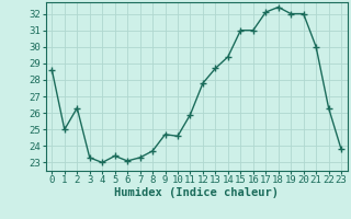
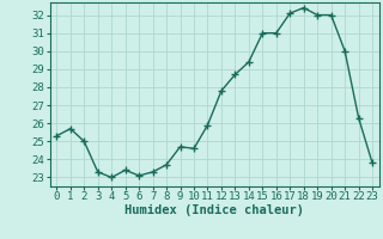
0: 28.6 -> 25.3
1: 25.0 -> 25.7
2: 26.3 -> 25.0
